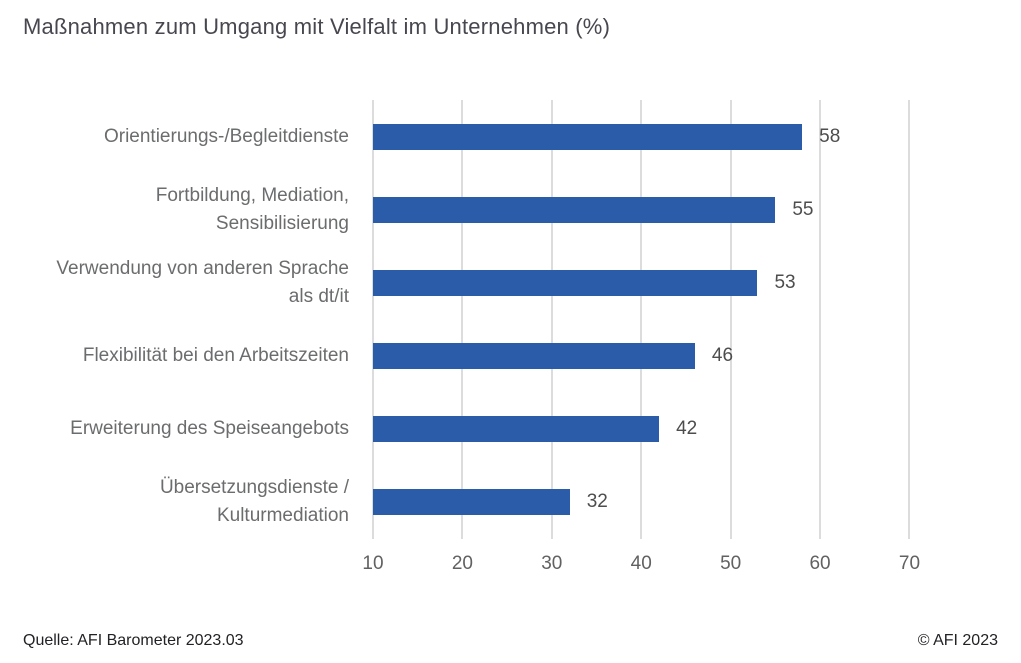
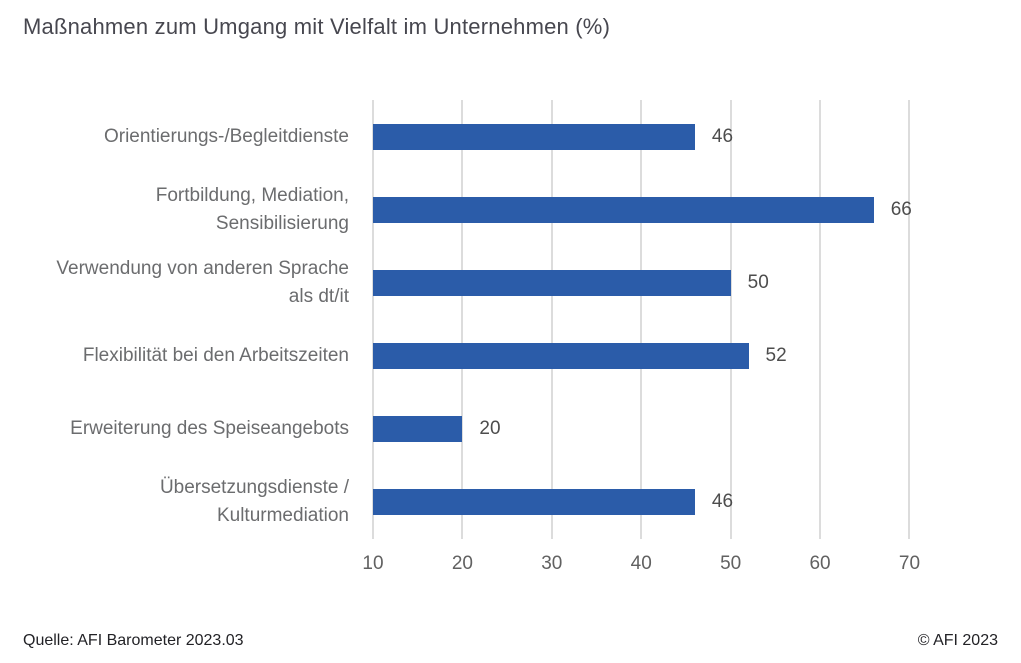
Orientierungs-/Begleitdienste: 58 -> 46
Fortbildung, Mediation, Sensibilisierung: 55 -> 66
Verwendung von anderen Sprache als dt/it: 53 -> 50
Flexibilität bei den Arbeitszeiten: 46 -> 52
Erweiterung des Speiseangebots: 42 -> 20
Übersetzungsdienste / Kulturmediation: 32 -> 46
